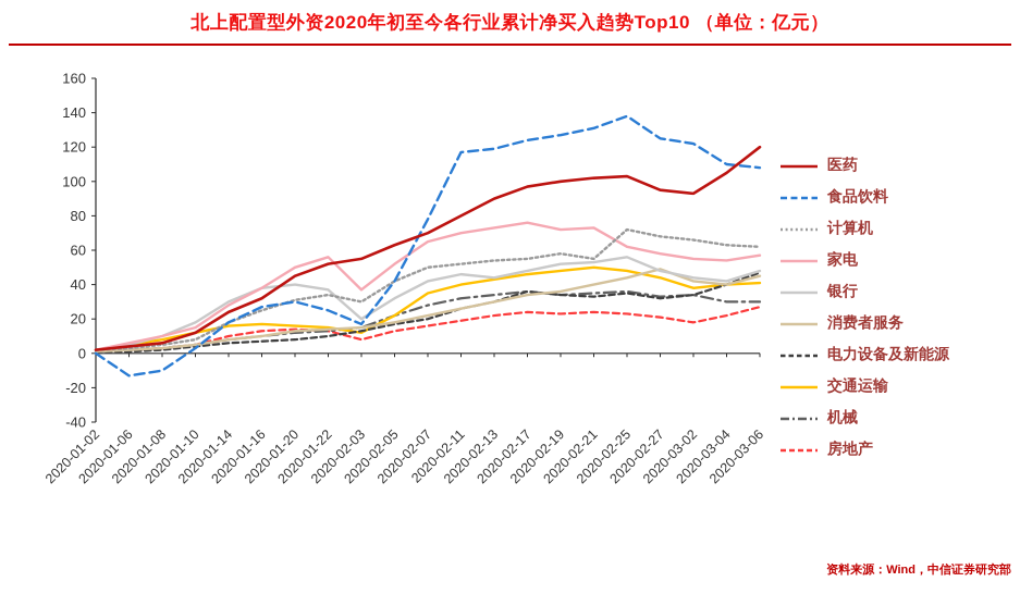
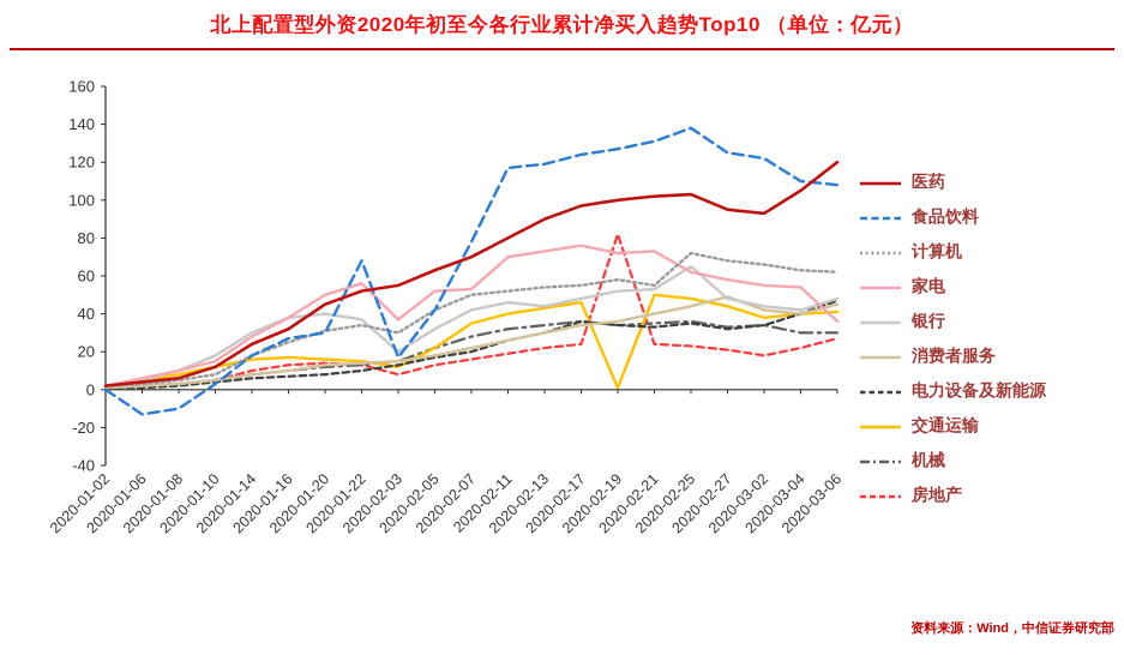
食品饮料/2020-01-22: 25 -> 68
家电/2020-02-07: 65 -> 53
交通运输/2020-02-19: 48 -> 1
房地产/2020-02-19: 23 -> 82
银行/2020-02-25: 56 -> 65
家电/2020-03-06: 57 -> 36
